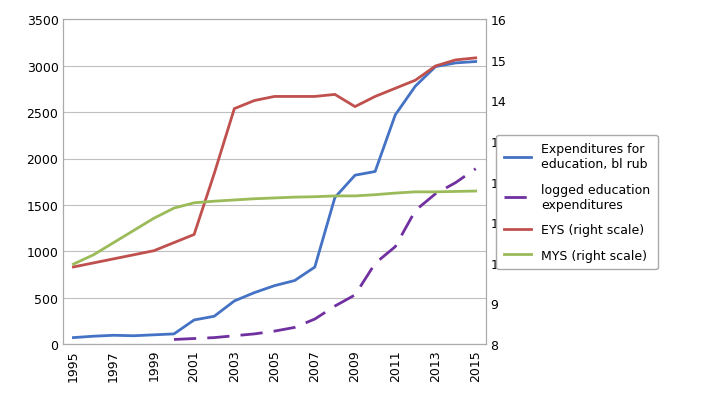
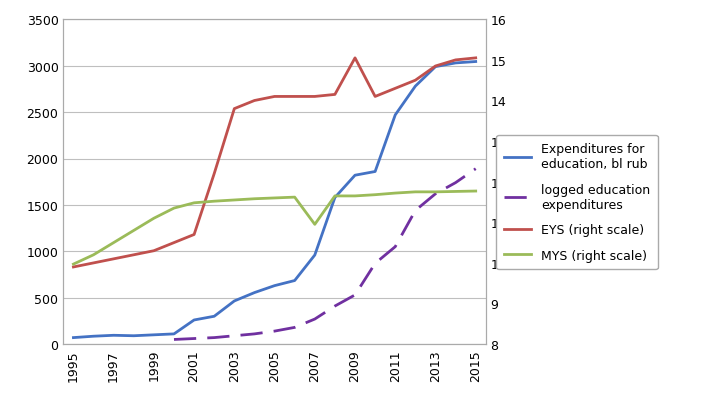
Expenditures for education, bl rub/2007: 830 -> 960
MYS (right scale)/2007: 11.63 -> 10.95
EYS (right scale)/2009: 13.85 -> 15.05
